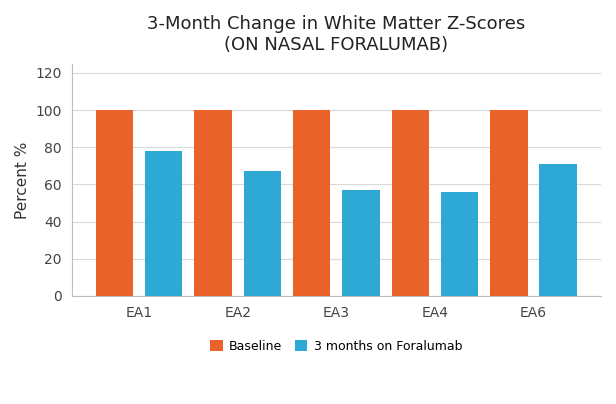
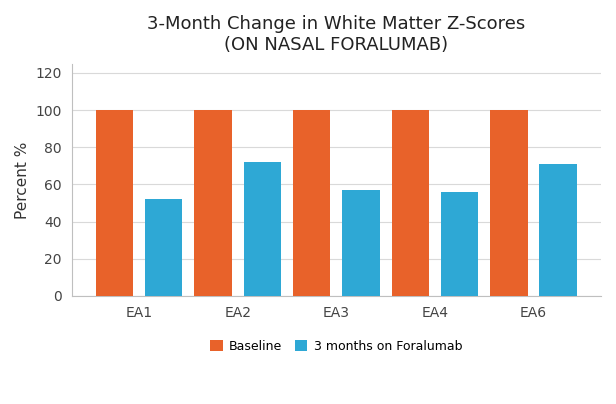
3 months on Foralumab/EA1: 78 -> 52
3 months on Foralumab/EA2: 67 -> 72
